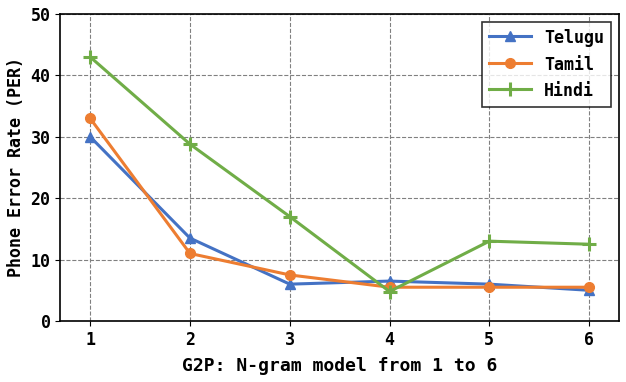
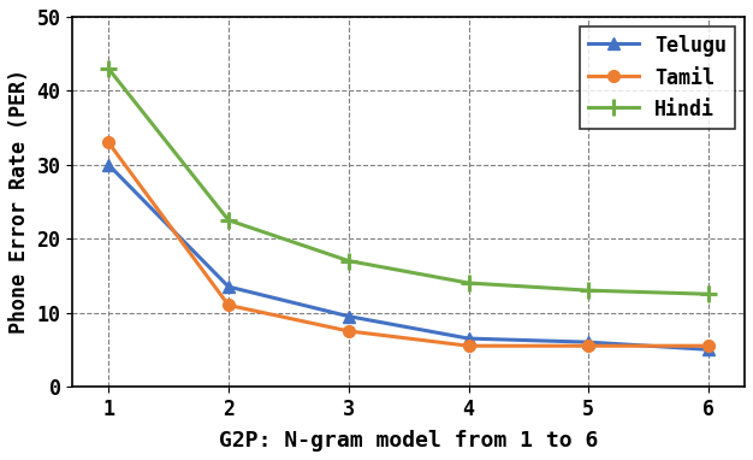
Hindi/2: 28.8 -> 22.5
Telugu/3: 6.0 -> 9.5
Hindi/4: 4.8 -> 14.0
